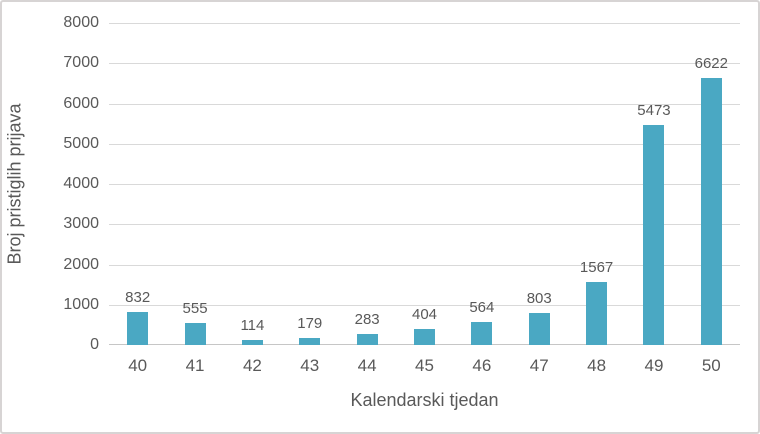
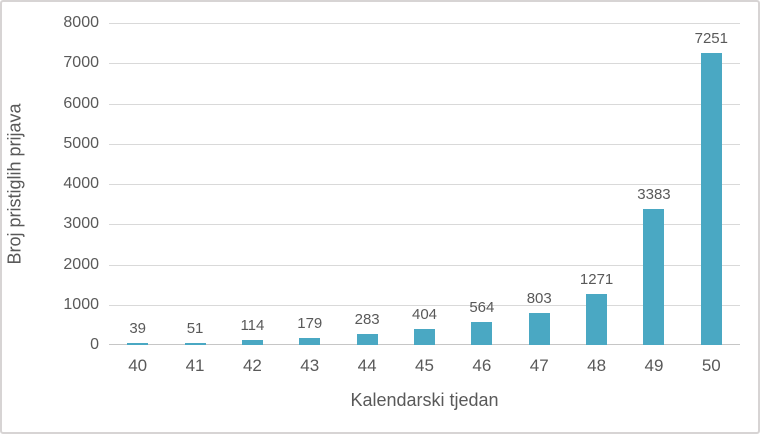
40: 832 -> 39
41: 555 -> 51
48: 1567 -> 1271
49: 5473 -> 3383
50: 6622 -> 7251
